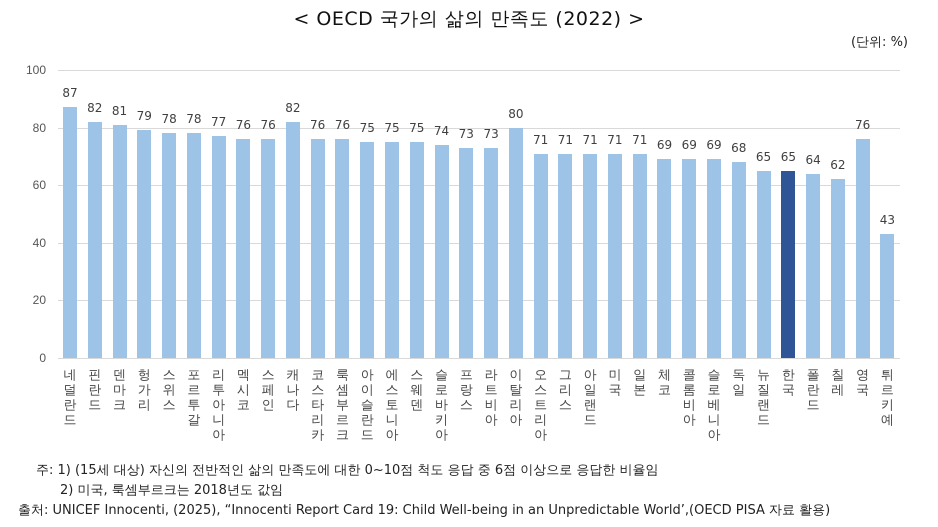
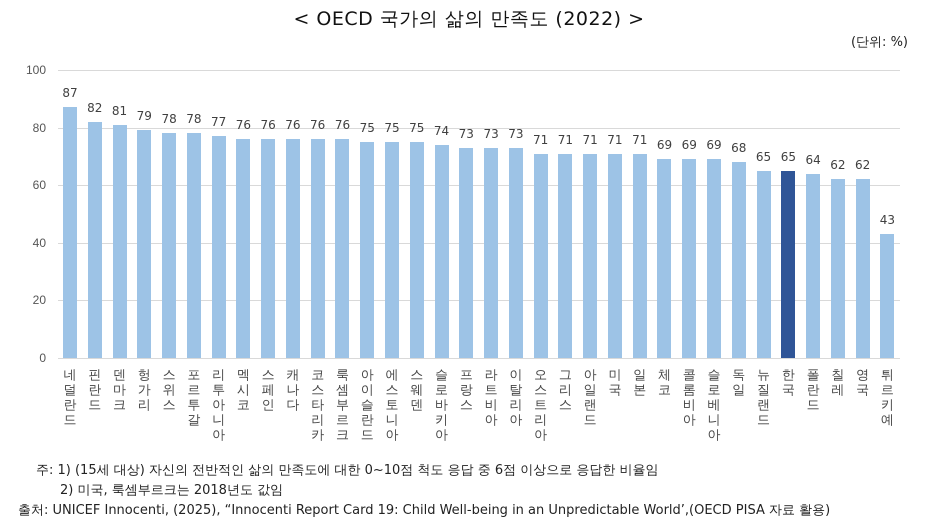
캐나다: 82 -> 76
이탈리아: 80 -> 73
영국: 76 -> 62
